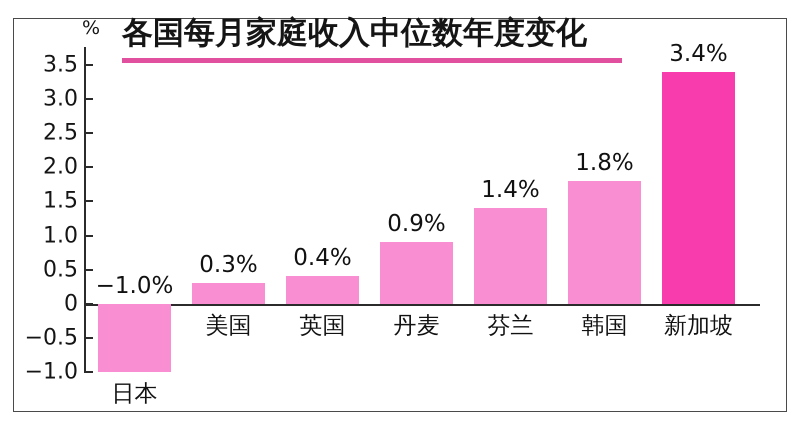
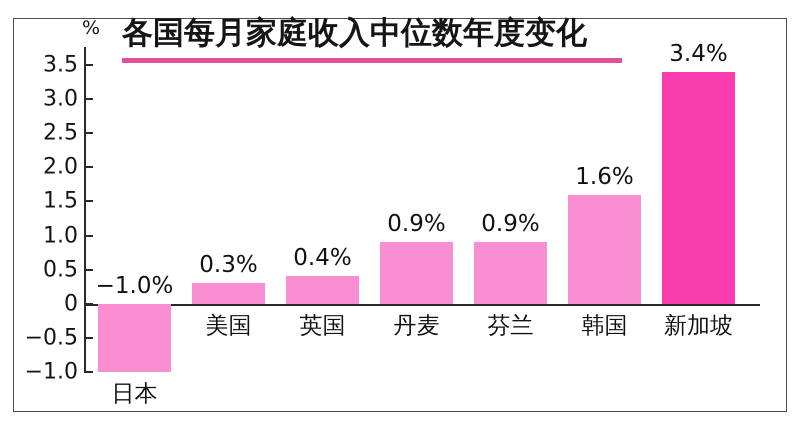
芬兰: 1.4% -> 0.9%
韩国: 1.8% -> 1.6%
